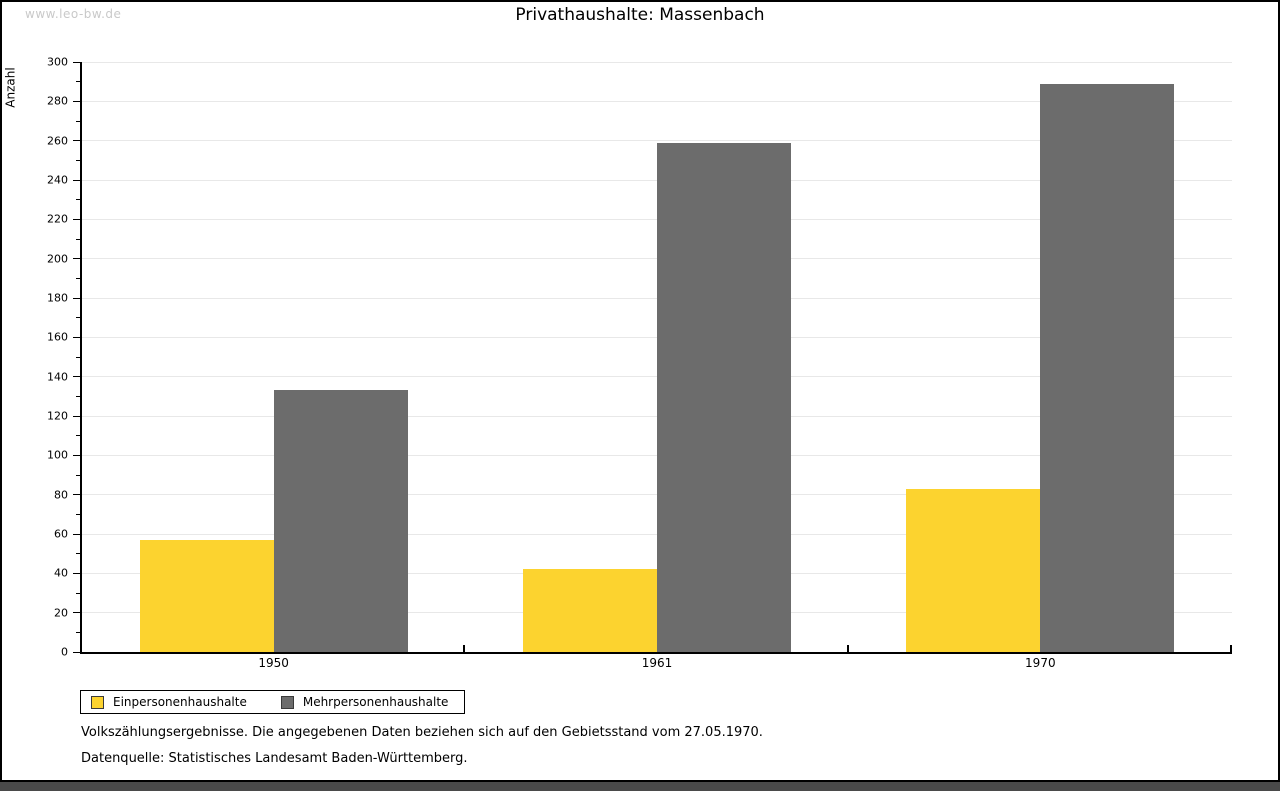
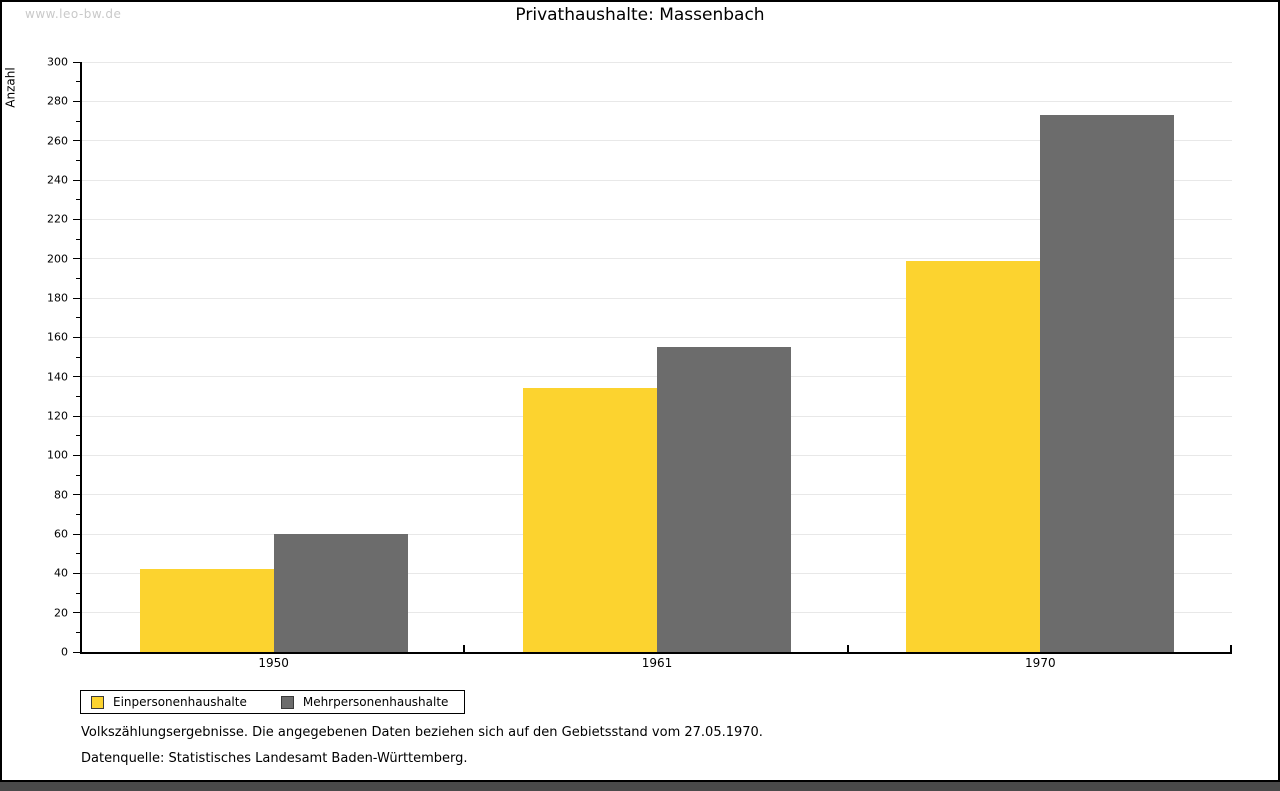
Einpersonenhaushalte/1950: 57 -> 42
Mehrpersonenhaushalte/1950: 133 -> 60
Einpersonenhaushalte/1961: 42 -> 134
Mehrpersonenhaushalte/1961: 259 -> 155
Einpersonenhaushalte/1970: 83 -> 199
Mehrpersonenhaushalte/1970: 289 -> 273
